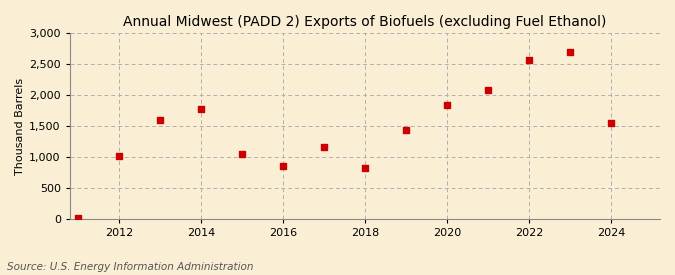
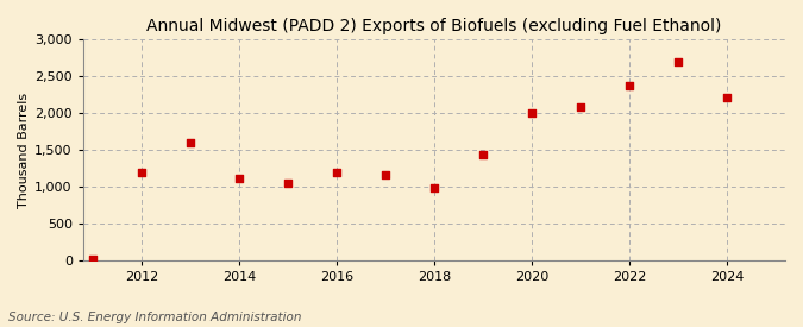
2012: 1,020 -> 1,180
2014: 1,780 -> 1,110
2016: 860 -> 1,200
2018: 820 -> 990
2020: 1,840 -> 2,000
2022: 2,560 -> 2,360
2024: 1,540 -> 2,220
